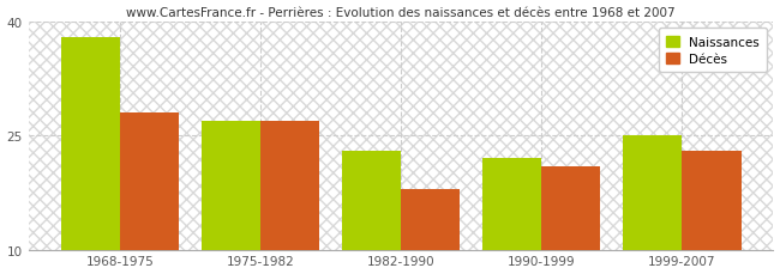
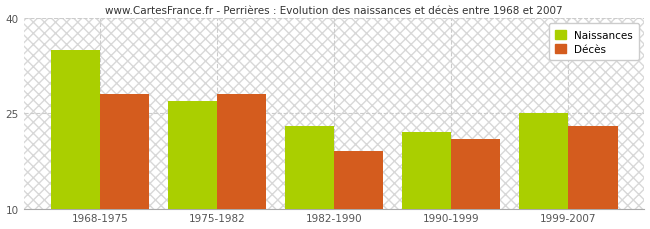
Naissances/1968-1975: 38 -> 35
Décès/1975-1982: 27 -> 28
Décès/1982-1990: 18 -> 19
